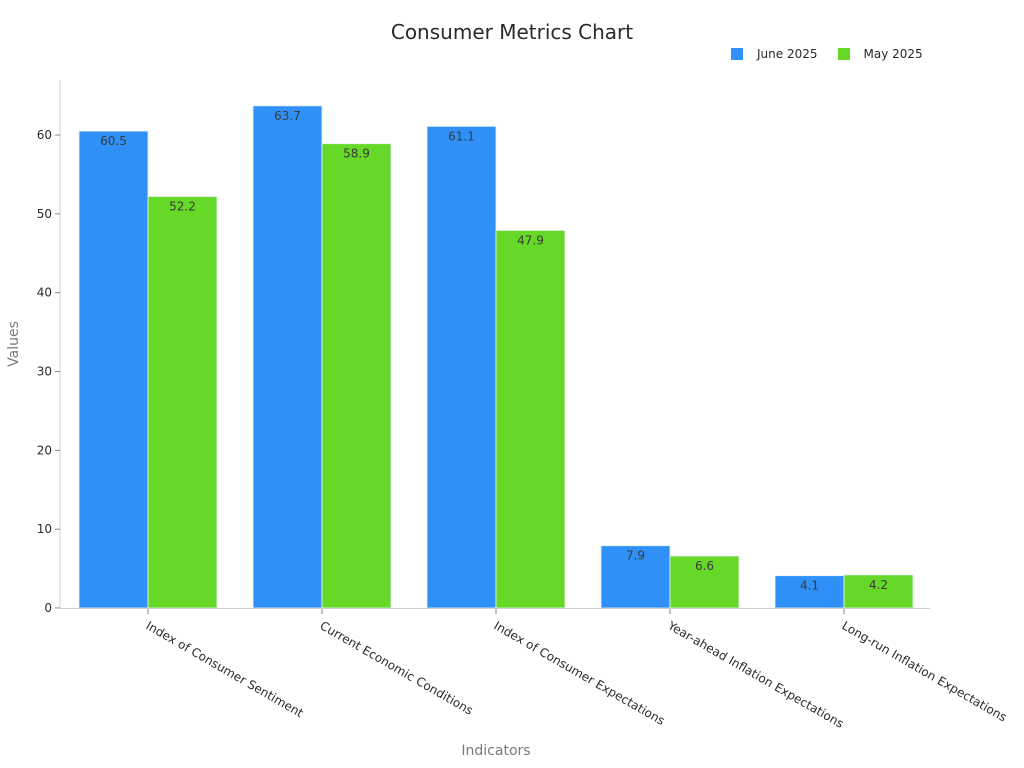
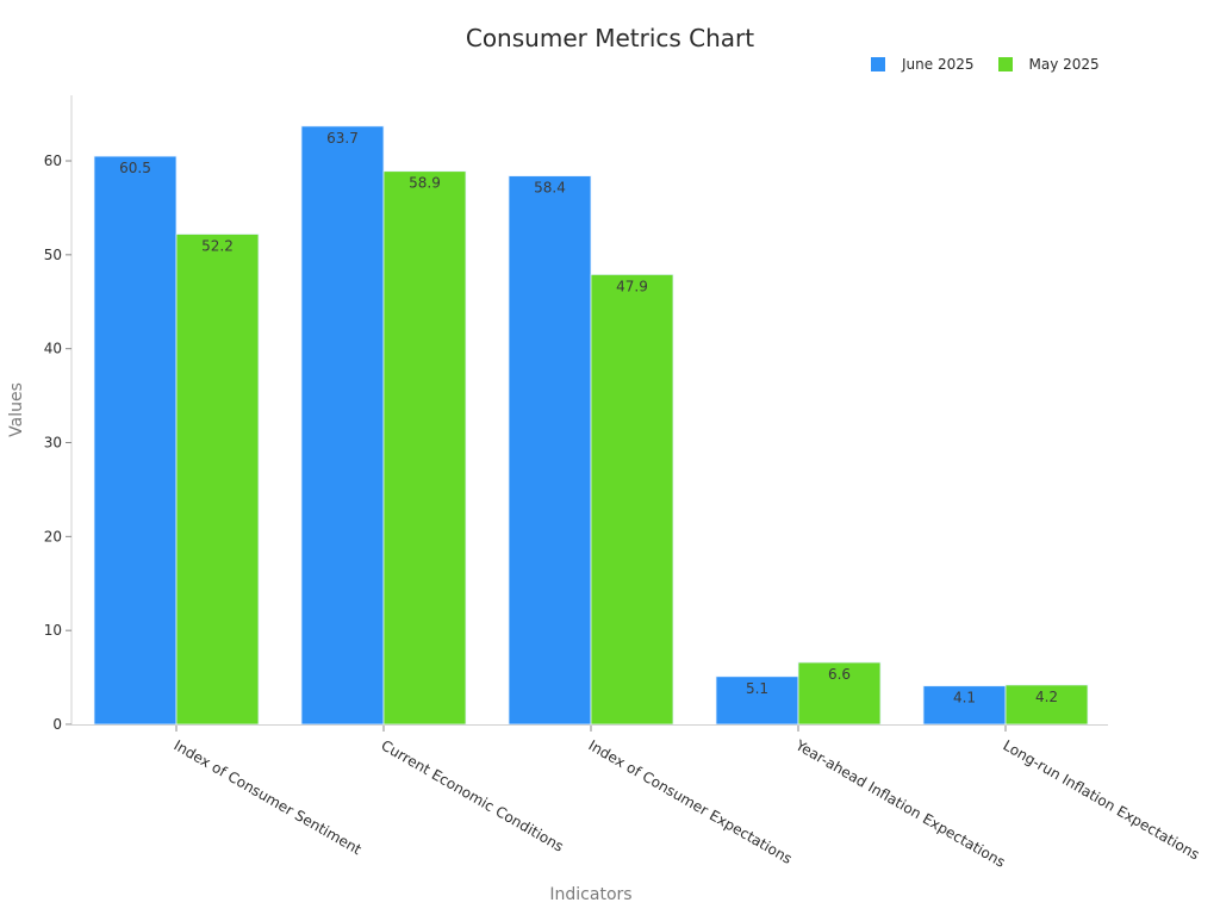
June 2025/Index of Consumer Expectations: 61.1 -> 58.4
June 2025/Year-ahead Inflation Expectations: 7.9 -> 5.1
